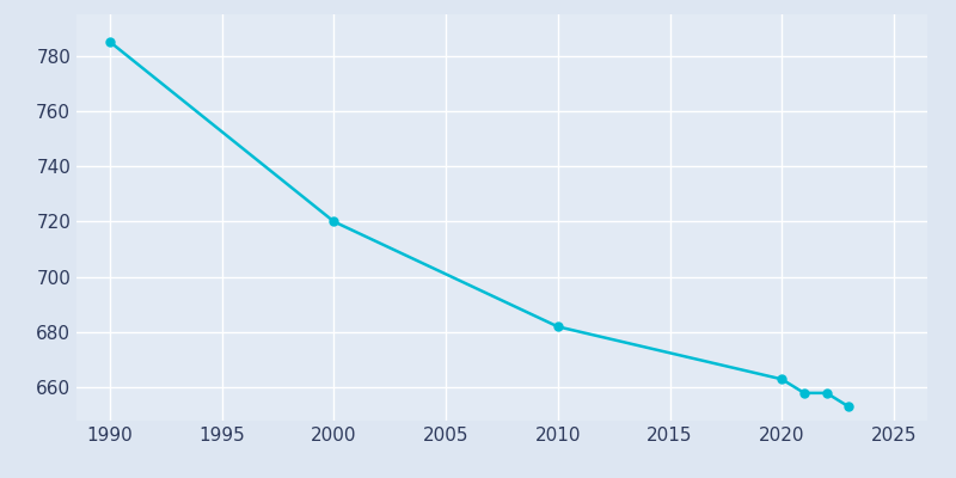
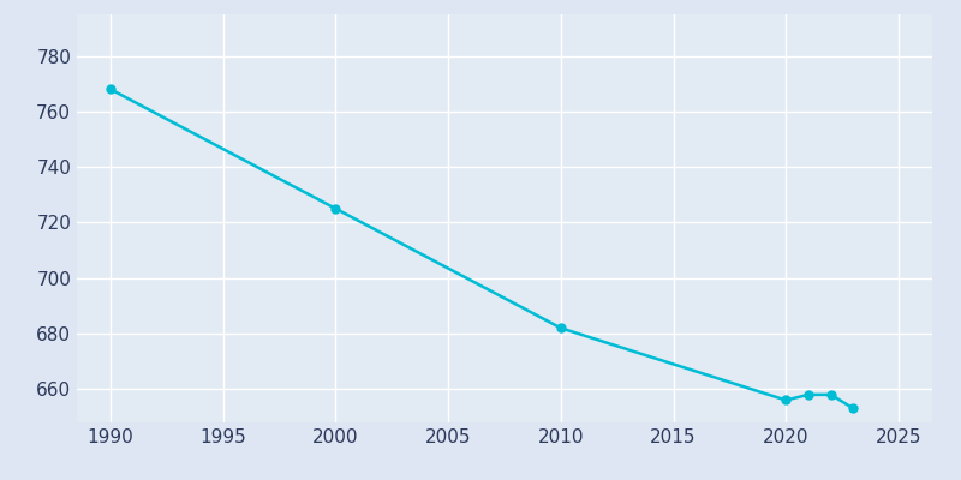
1990: 785 -> 768
2000: 720 -> 725
2020: 663 -> 656
